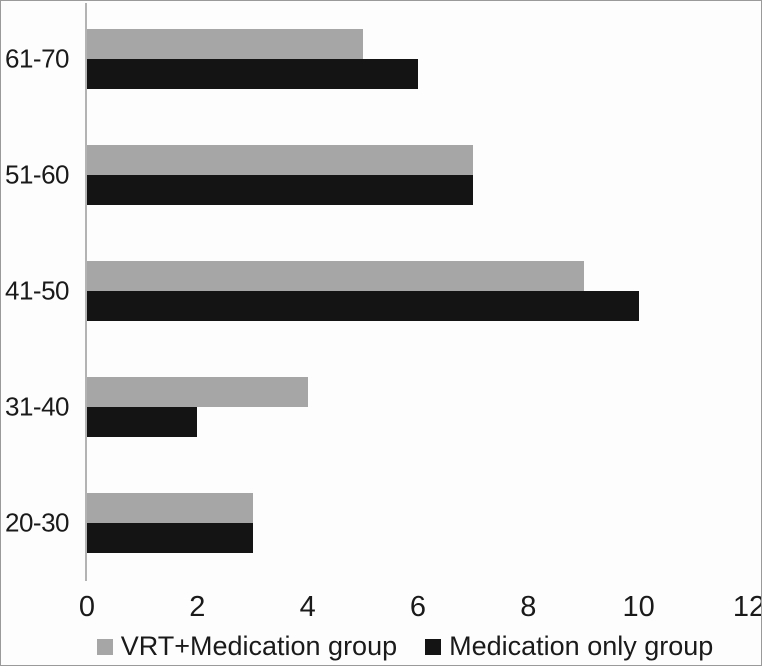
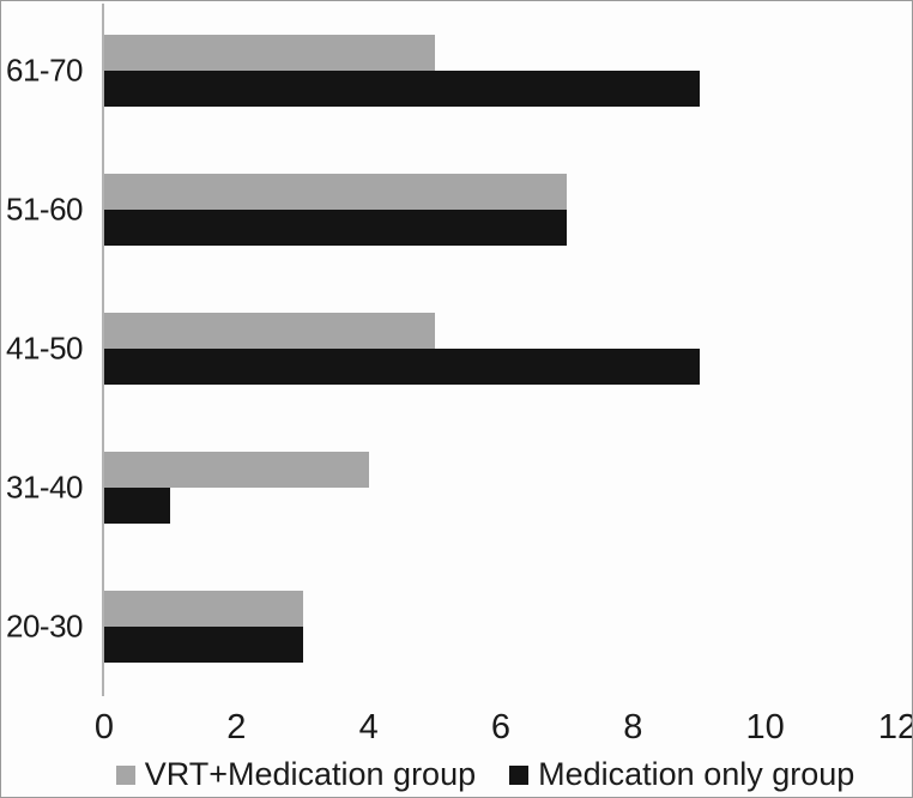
Medication only group/61-70: 6 -> 9
VRT+Medication group/41-50: 9 -> 5
Medication only group/41-50: 10 -> 9
Medication only group/31-40: 2 -> 1
